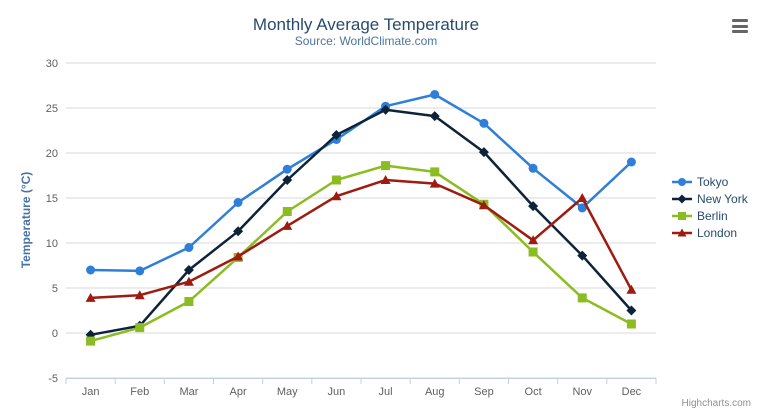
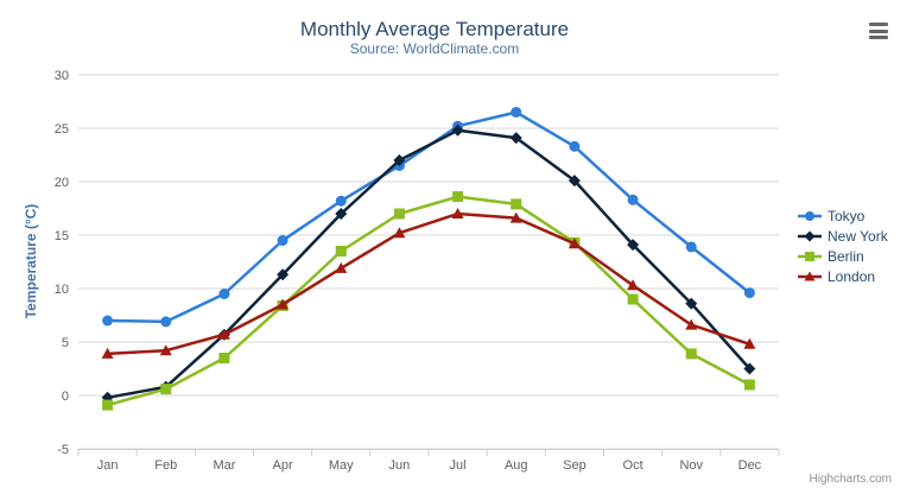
New York/Mar: 7 -> 6
London/Nov: 15 -> 7
Tokyo/Dec: 19 -> 10
